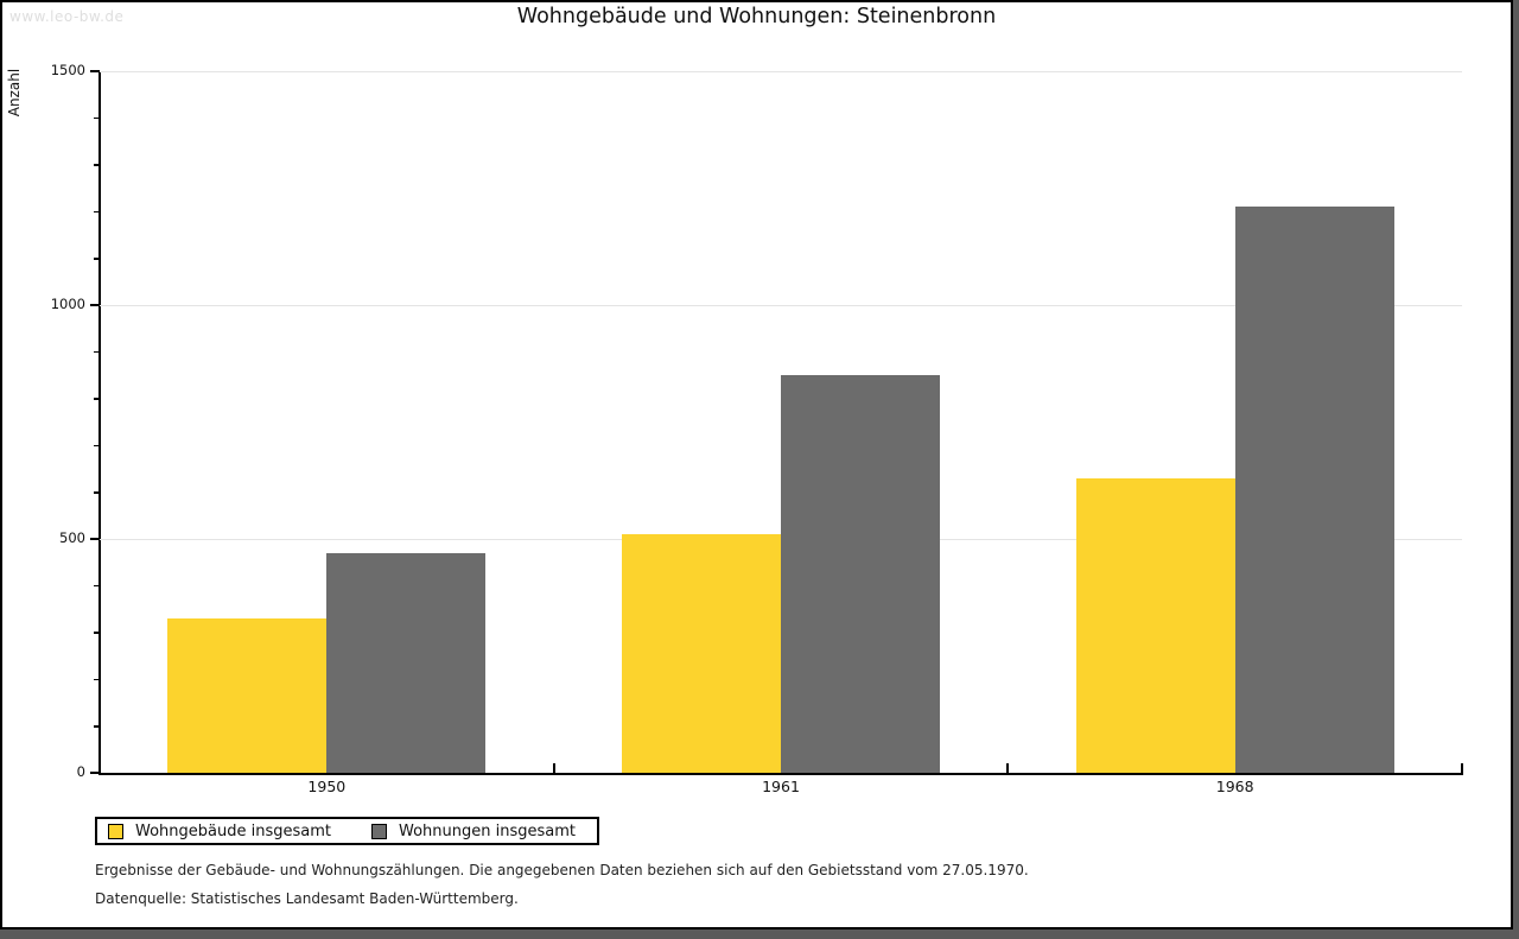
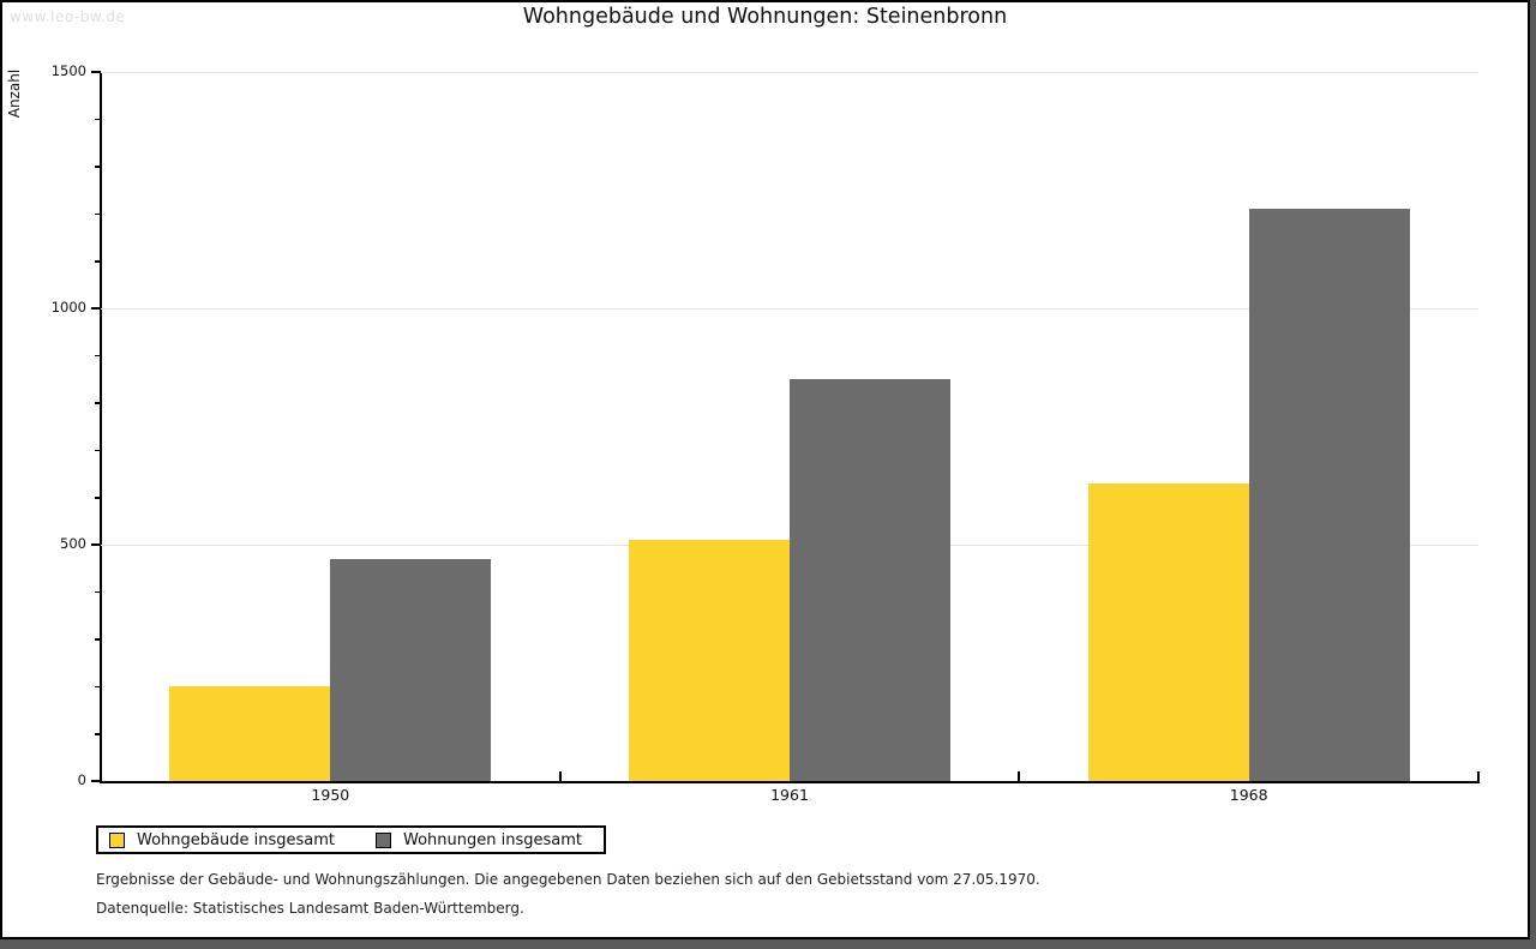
Wohngebäude insgesamt/1950: 330 -> 200
